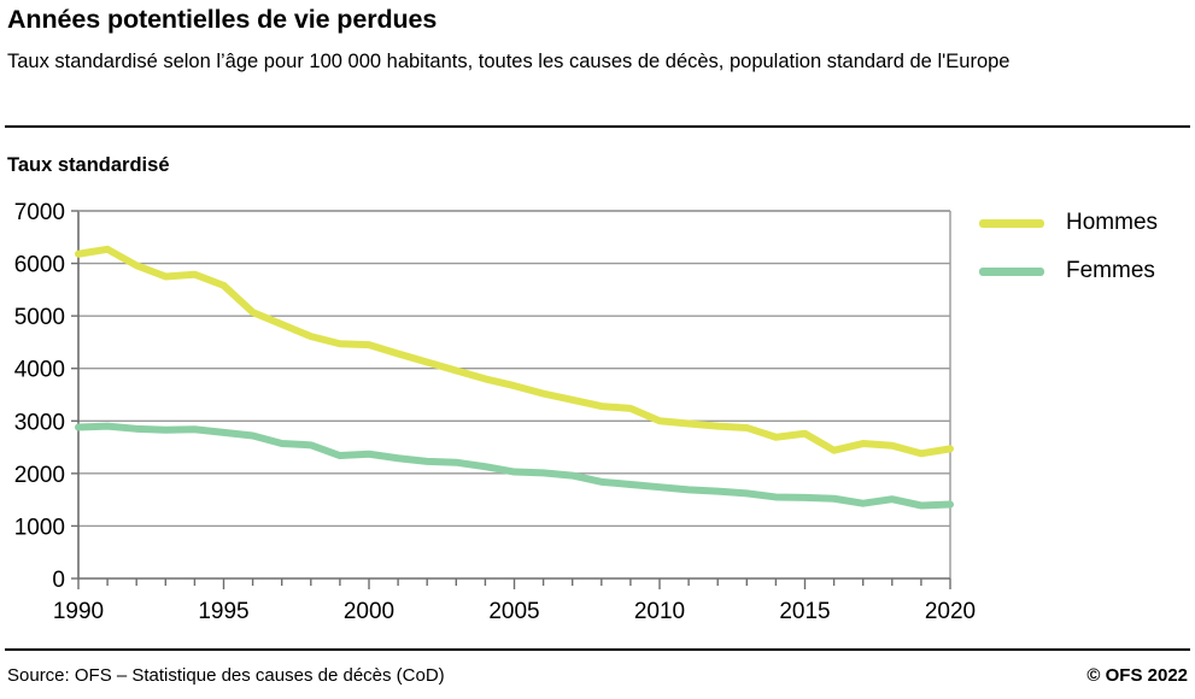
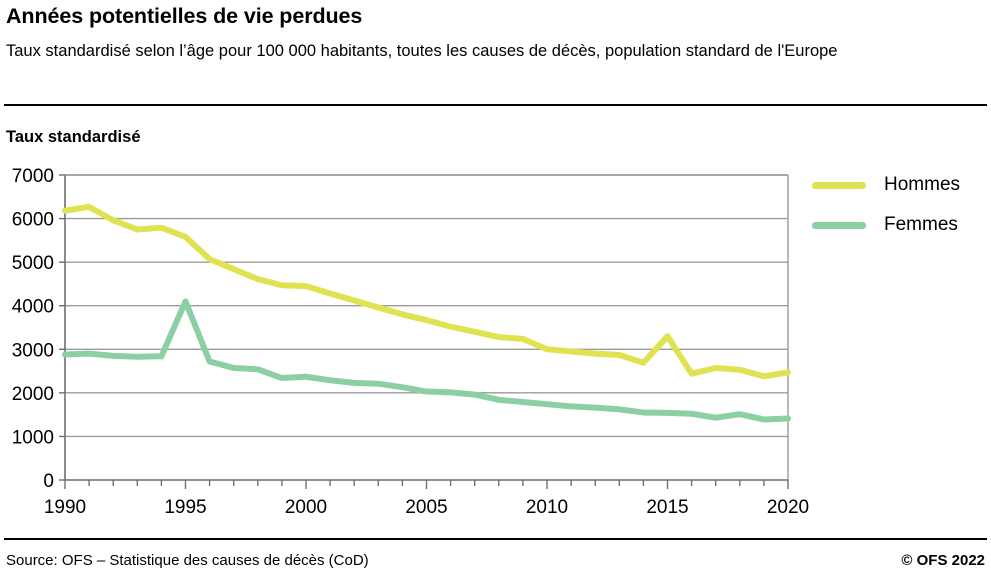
Femmes/1995: 2800 -> 4100
Hommes/2015: 2800 -> 3300
